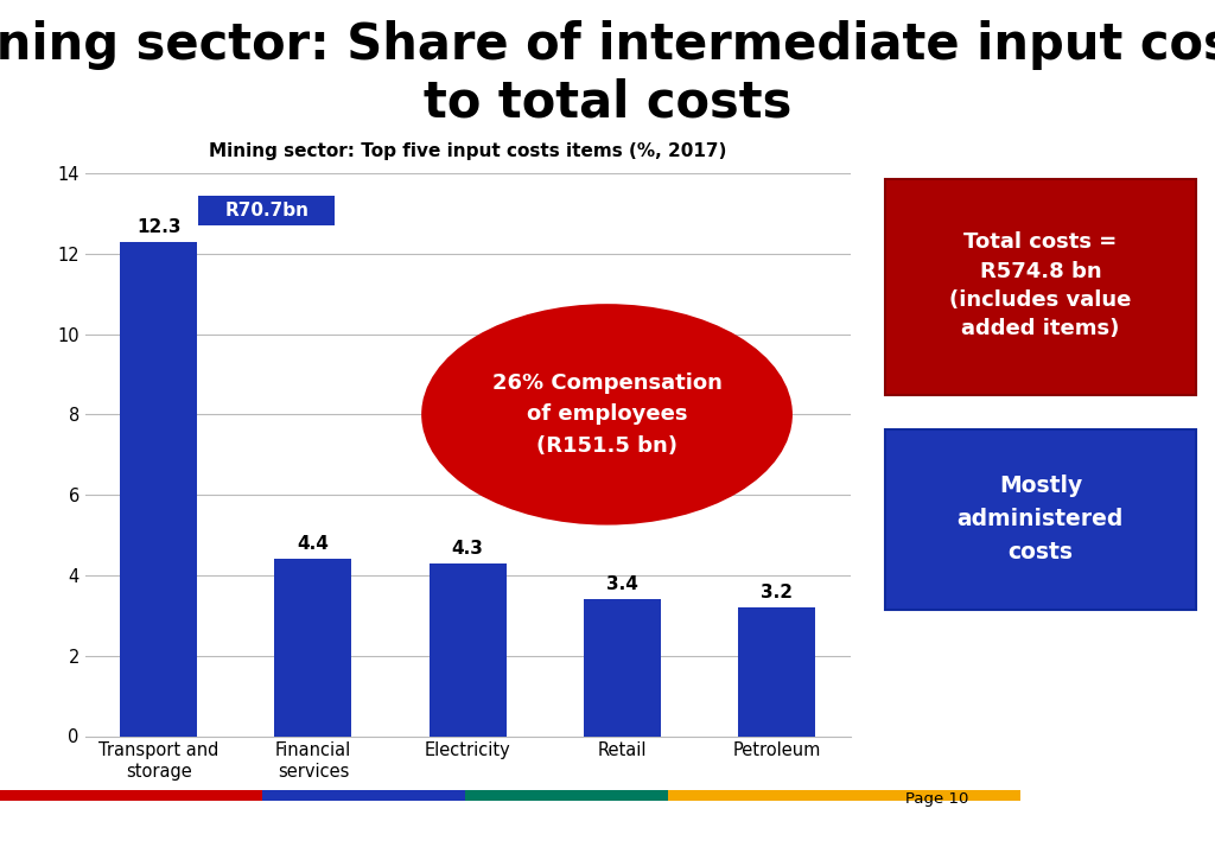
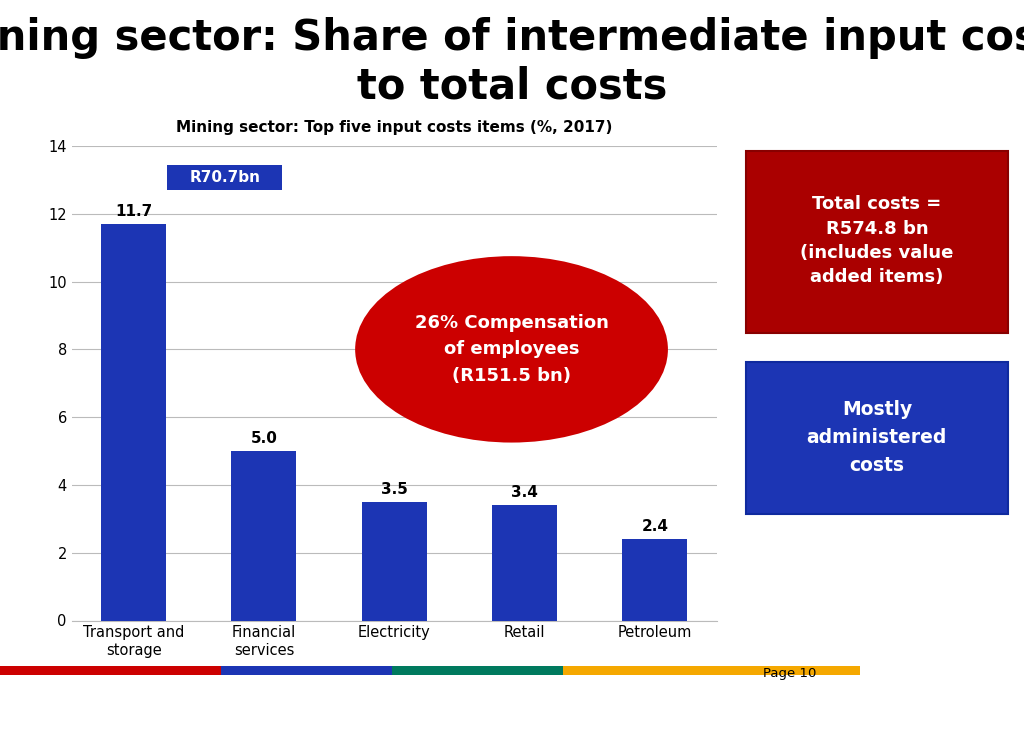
Transport and storage: 12.3 -> 11.7
Financial services: 4.4 -> 5.0
Electricity: 4.3 -> 3.5
Petroleum: 3.2 -> 2.4
